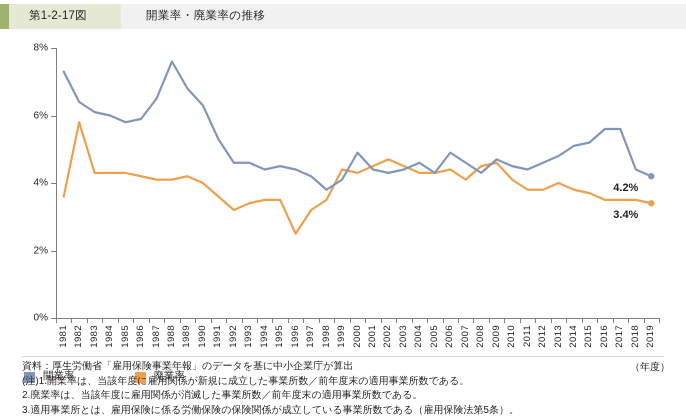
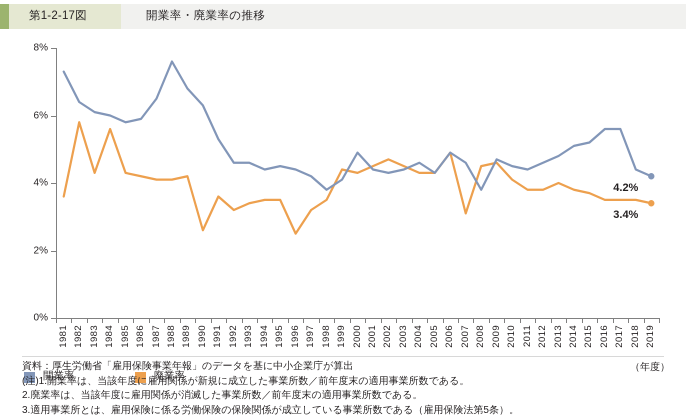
廃業率/1984: 4.3% -> 5.6%
廃業率/1990: 4.0% -> 2.6%
廃業率/2006: 4.4% -> 4.9%
廃業率/2007: 4.1% -> 3.1%
開業率/2008: 4.3% -> 3.8%
